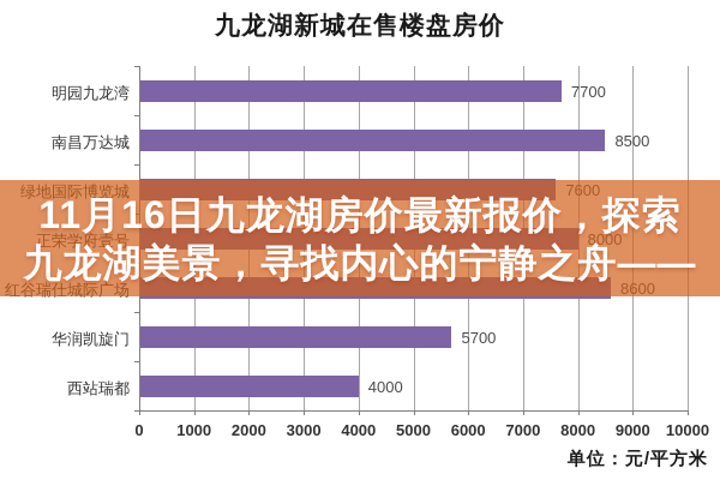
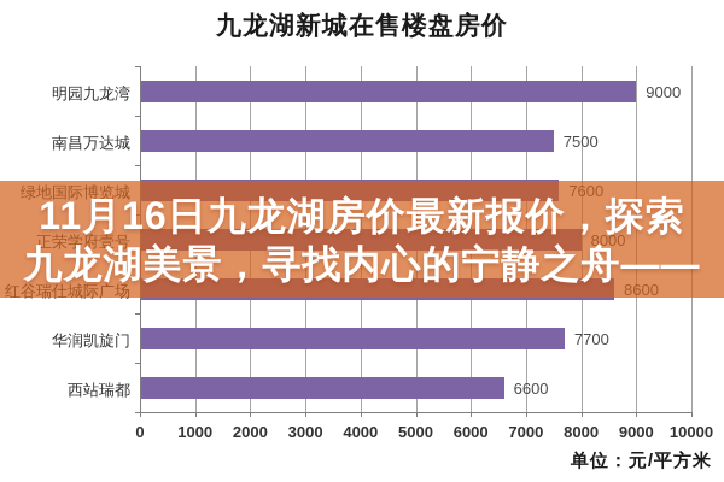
明园九龙湾: 7700 -> 9000
南昌万达城: 8500 -> 7500
华润凯旋门: 5700 -> 7700
西站瑞都: 4000 -> 6600
